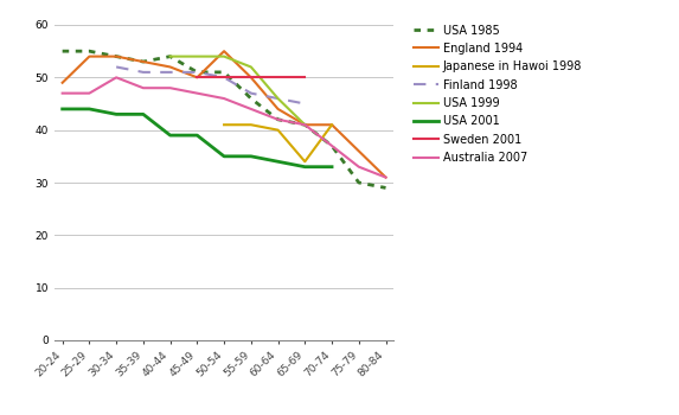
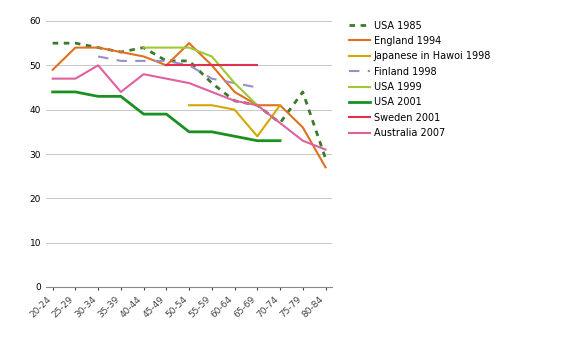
Australia 2007/35-39: 48 -> 44
USA 1985/75-79: 30 -> 44
England 1994/80-84: 31 -> 27
